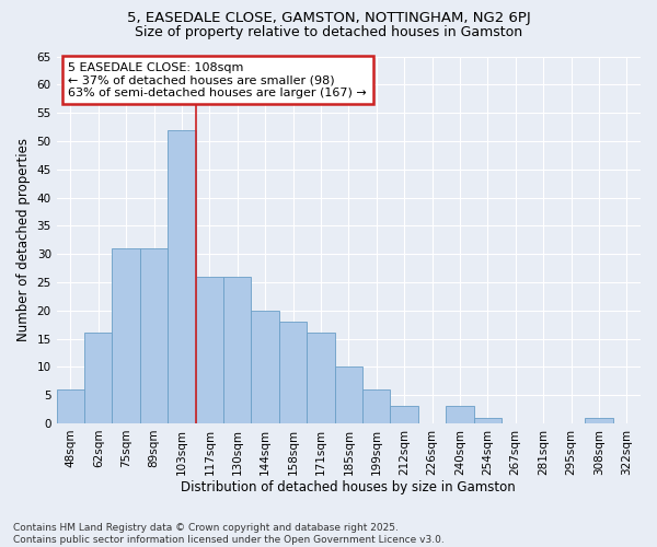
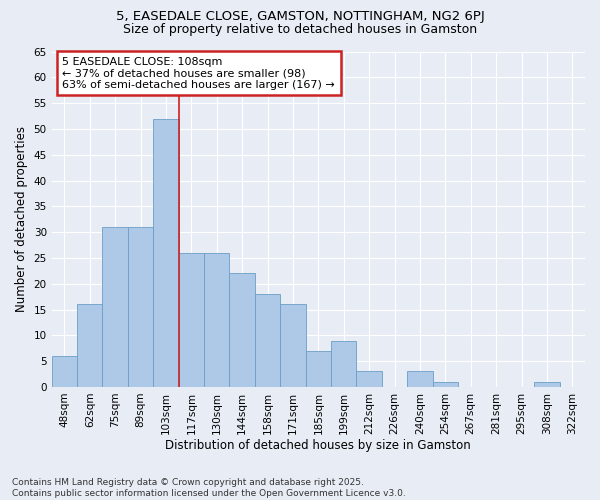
144sqm: 20 -> 22
185sqm: 10 -> 7
199sqm: 6 -> 9
